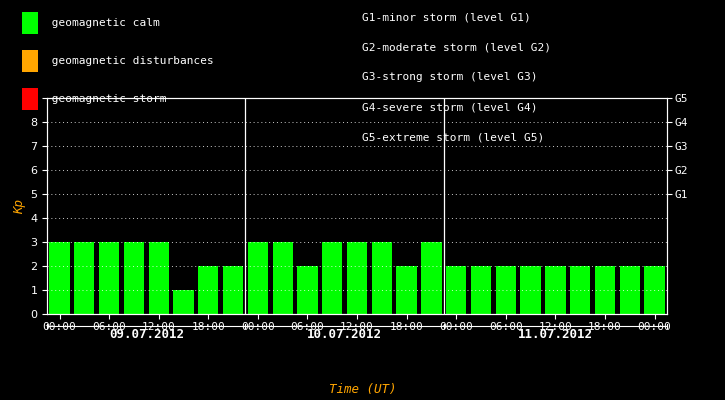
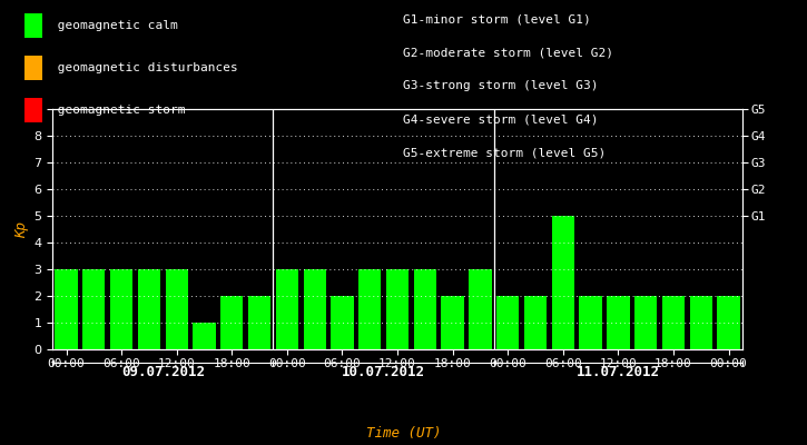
06:00: 2 -> 5
